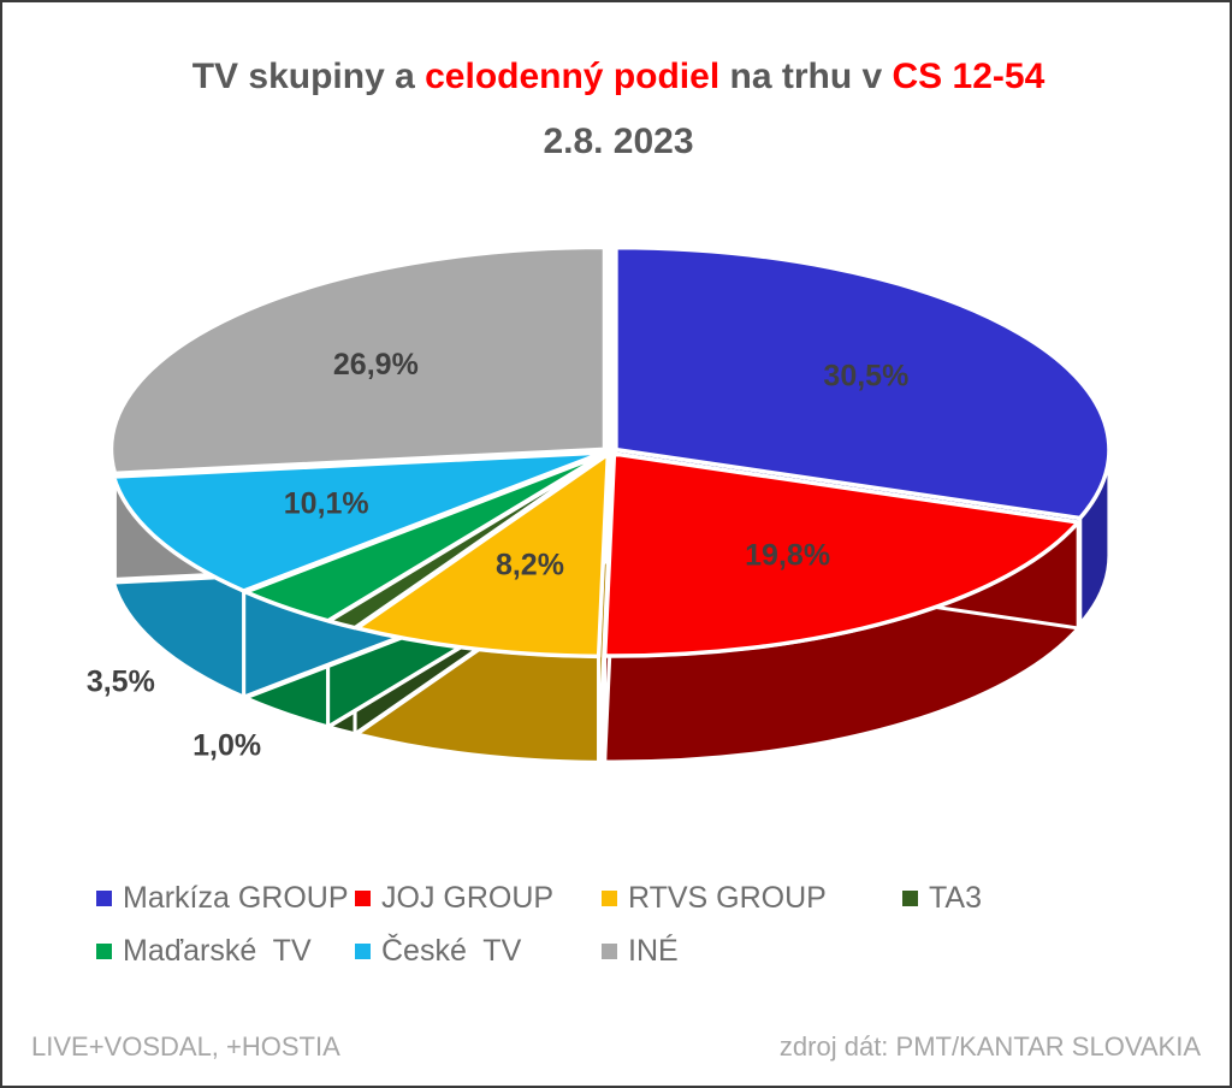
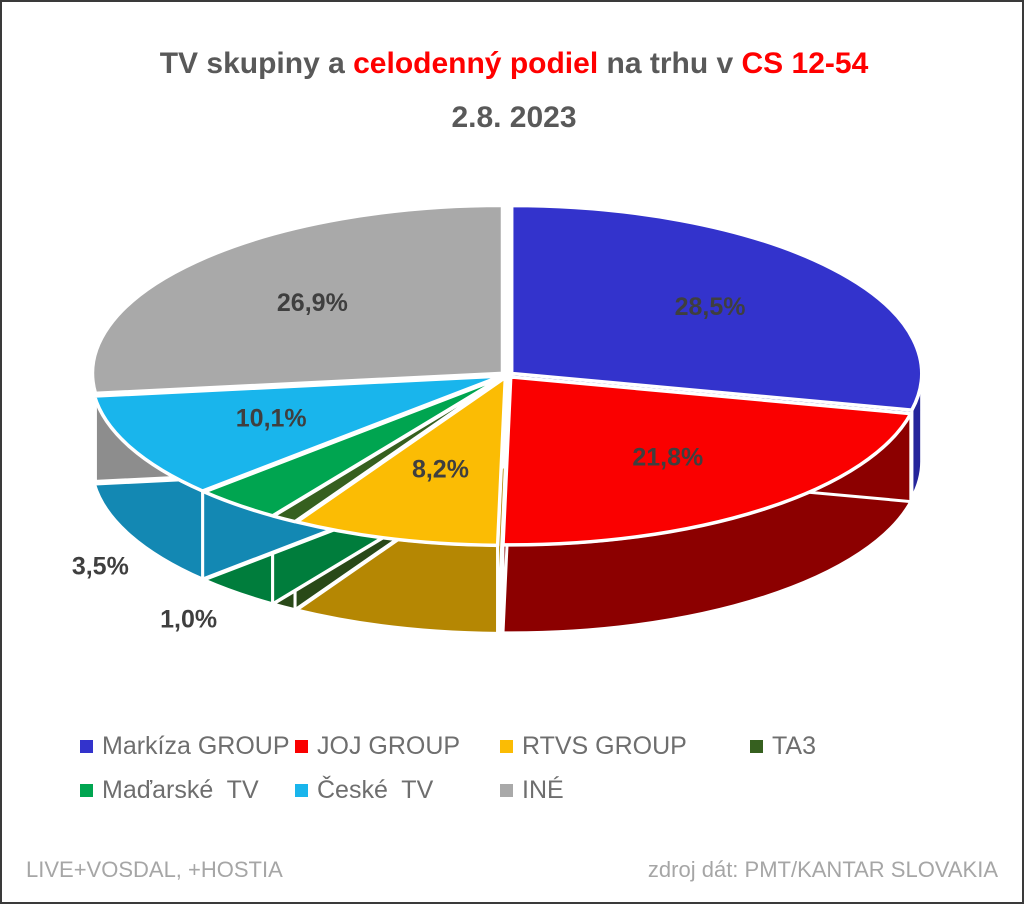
Markíza GROUP: 30,5% -> 28,5%
JOJ GROUP: 19,8% -> 21,8%
